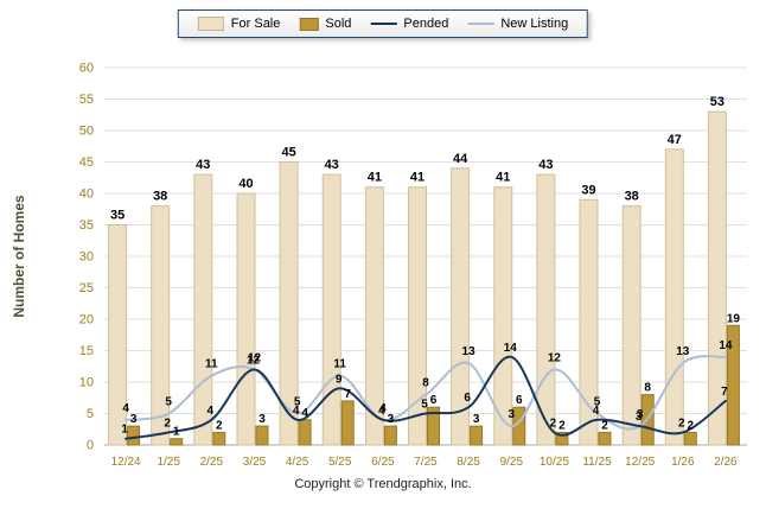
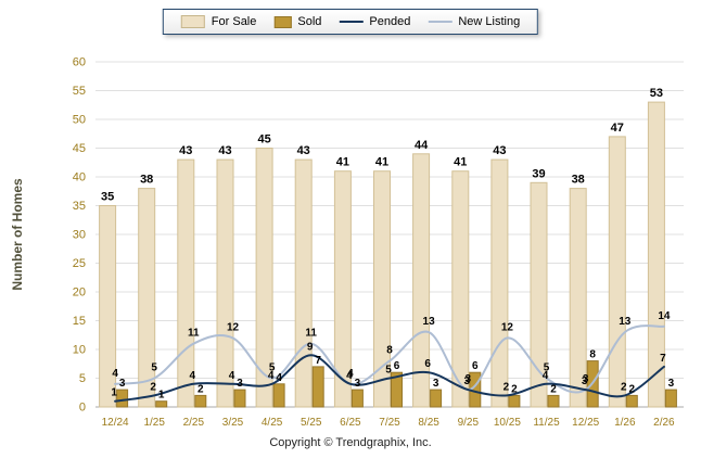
For Sale/3/25: 40 -> 43
Pended/3/25: 12 -> 4
Pended/9/25: 14 -> 3
Sold/2/26: 19 -> 3
